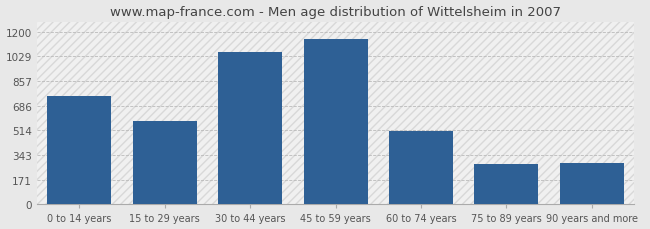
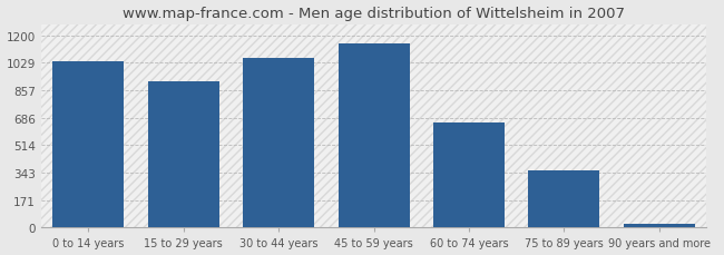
0 to 14 years: 750 -> 1040
15 to 29 years: 580 -> 910
60 to 74 years: 510 -> 660
75 to 89 years: 280 -> 360
90 years and more: 290 -> 20
